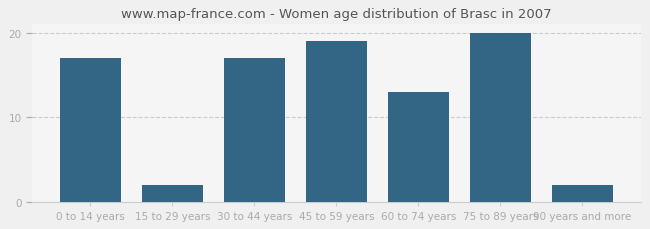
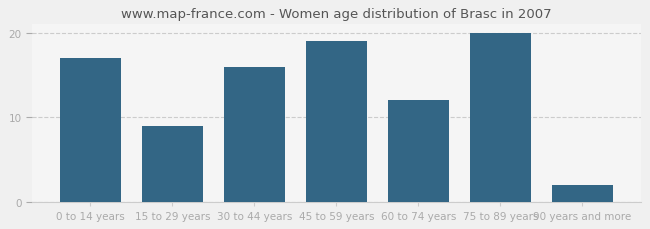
15 to 29 years: 2 -> 9
30 to 44 years: 17 -> 16
60 to 74 years: 13 -> 12
